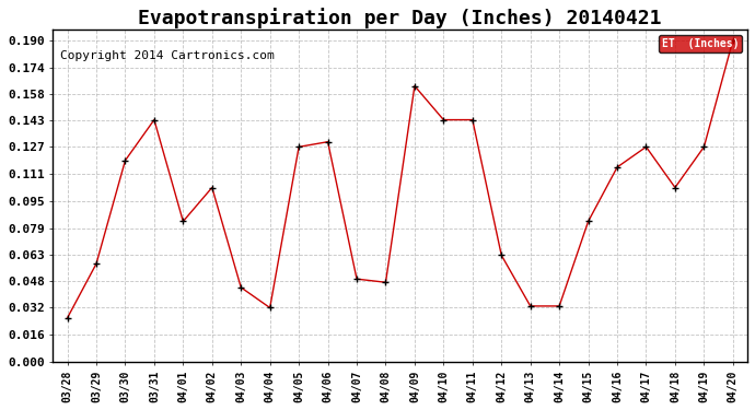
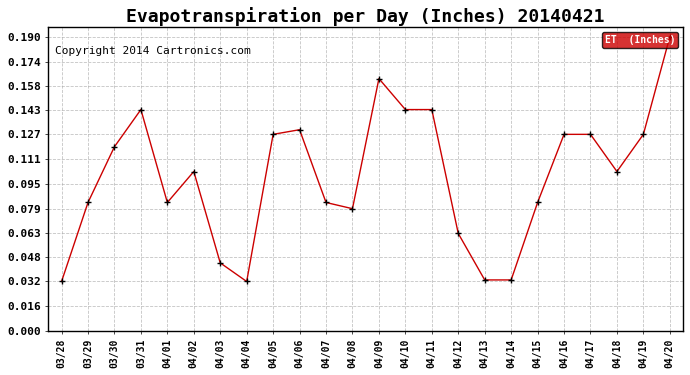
03/28: 0.026 -> 0.032
03/29: 0.058 -> 0.083
04/07: 0.049 -> 0.083
04/08: 0.047 -> 0.079
04/16: 0.115 -> 0.127
